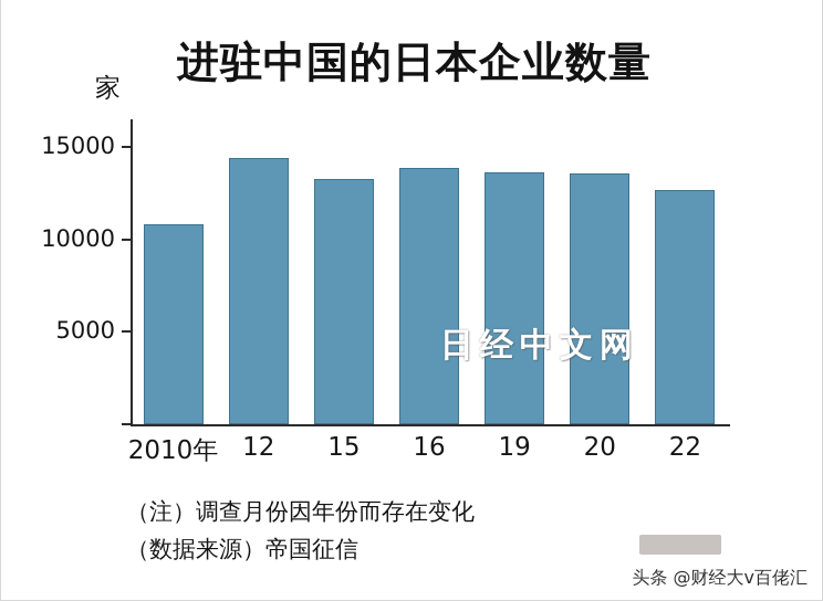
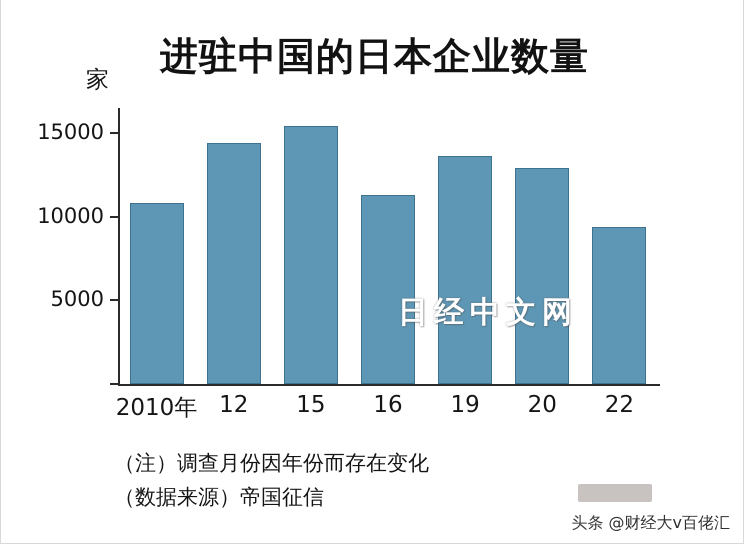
15: 13200 -> 15400
16: 13900 -> 11300
20: 13600 -> 12900
22: 12700 -> 9400
